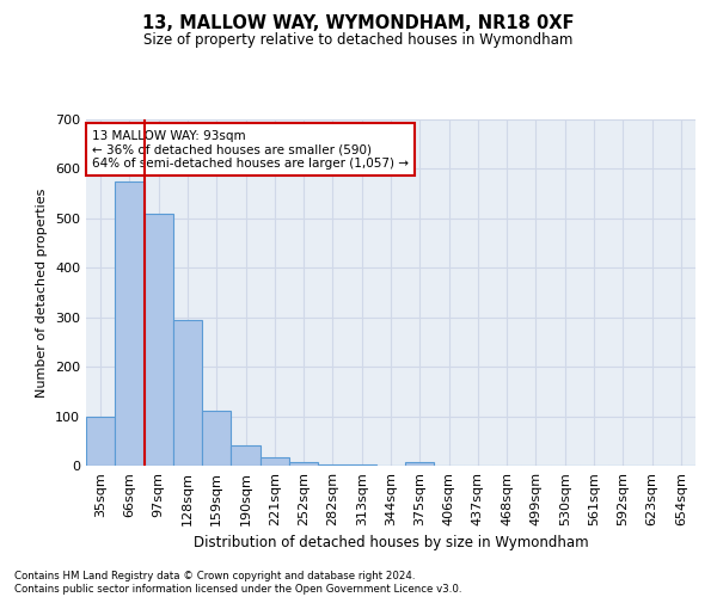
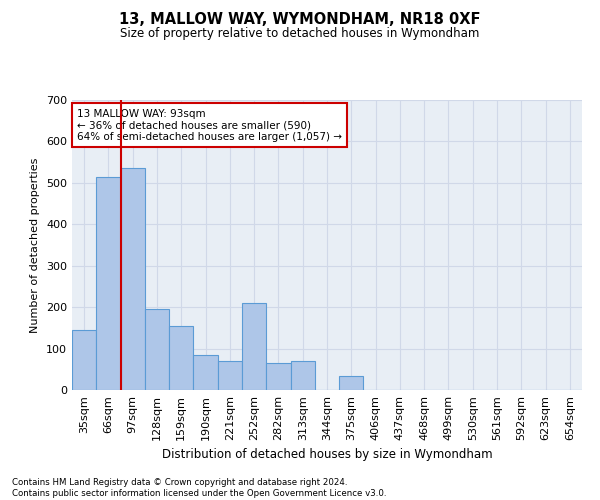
35sqm: 100 -> 145
66sqm: 575 -> 515
97sqm: 510 -> 535
128sqm: 295 -> 195
159sqm: 110 -> 155
190sqm: 40 -> 85
221sqm: 18 -> 70
252sqm: 8 -> 210
282sqm: 3 -> 65
313sqm: 3 -> 70
375sqm: 8 -> 35
